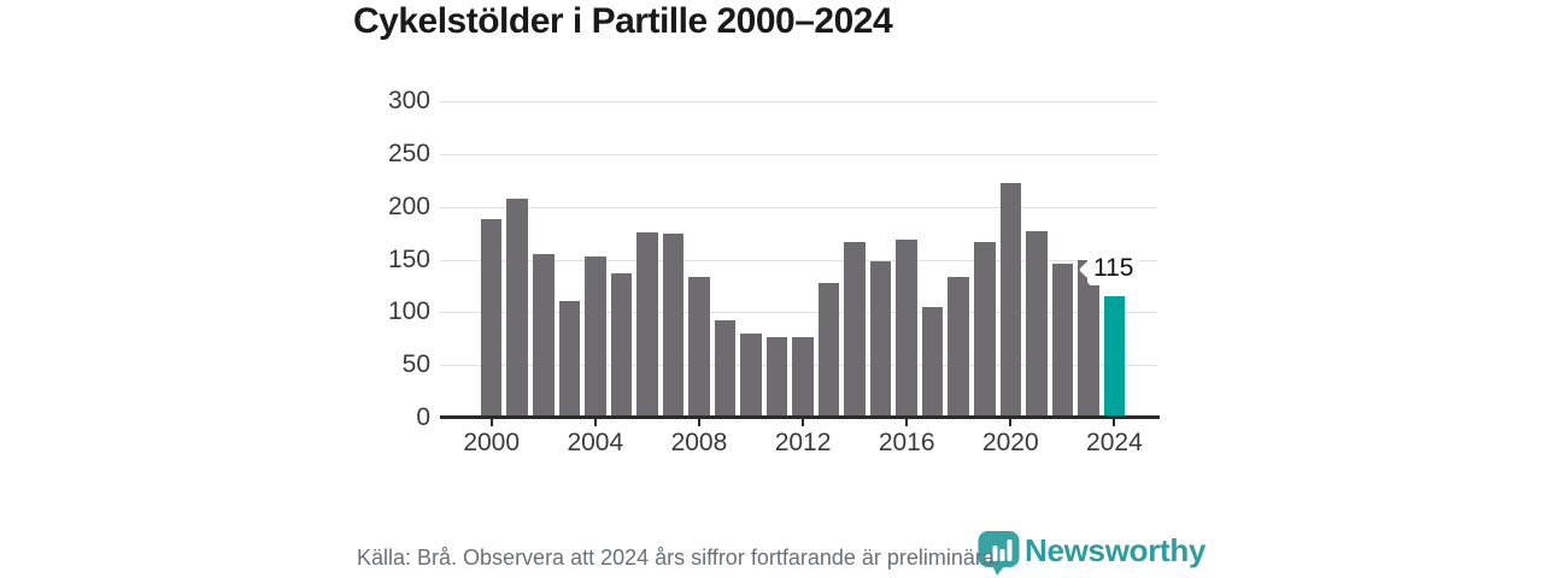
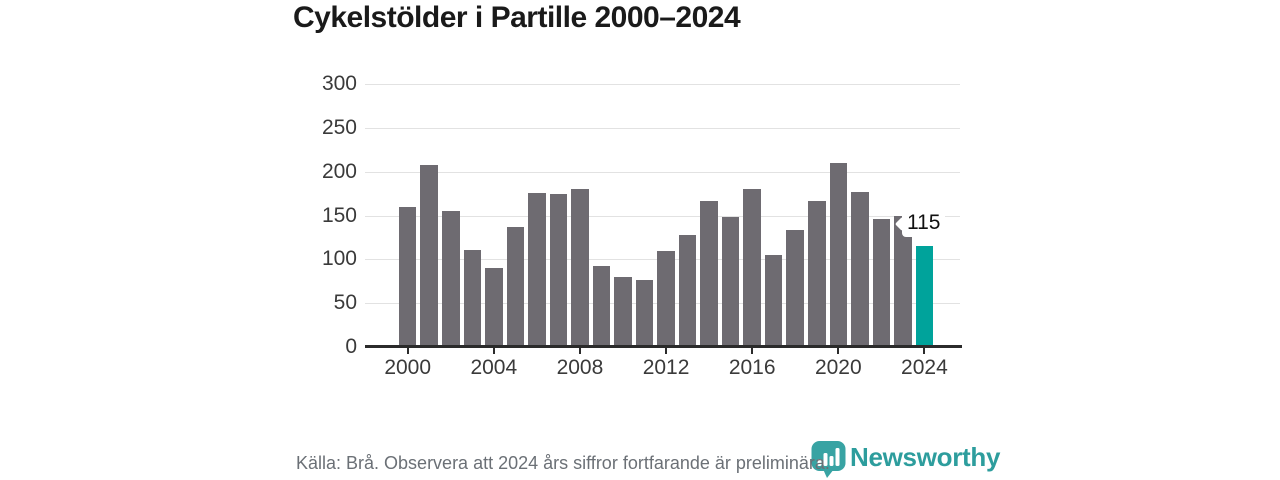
2000: 190 -> 160
2004: 150 -> 90
2008: 130 -> 180
2012: 80 -> 110
2016: 170 -> 180
2020: 220 -> 210
